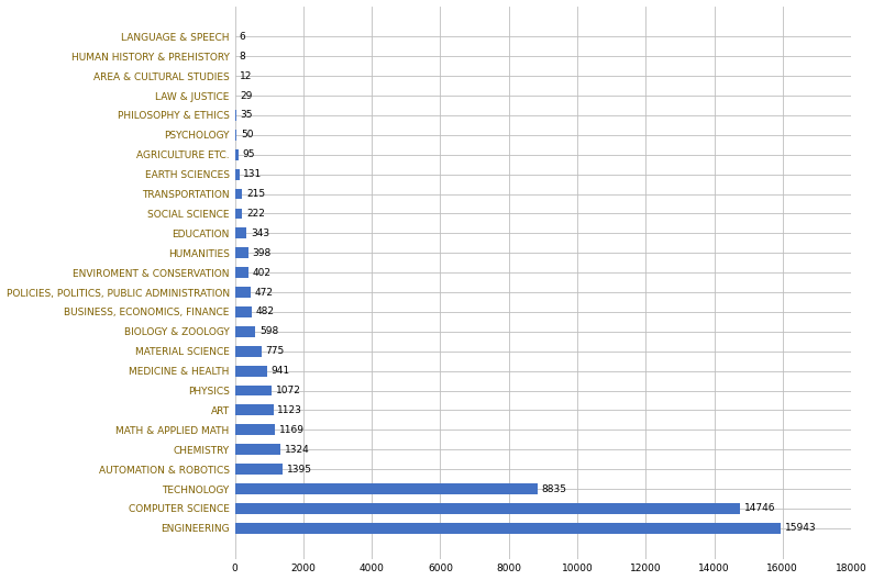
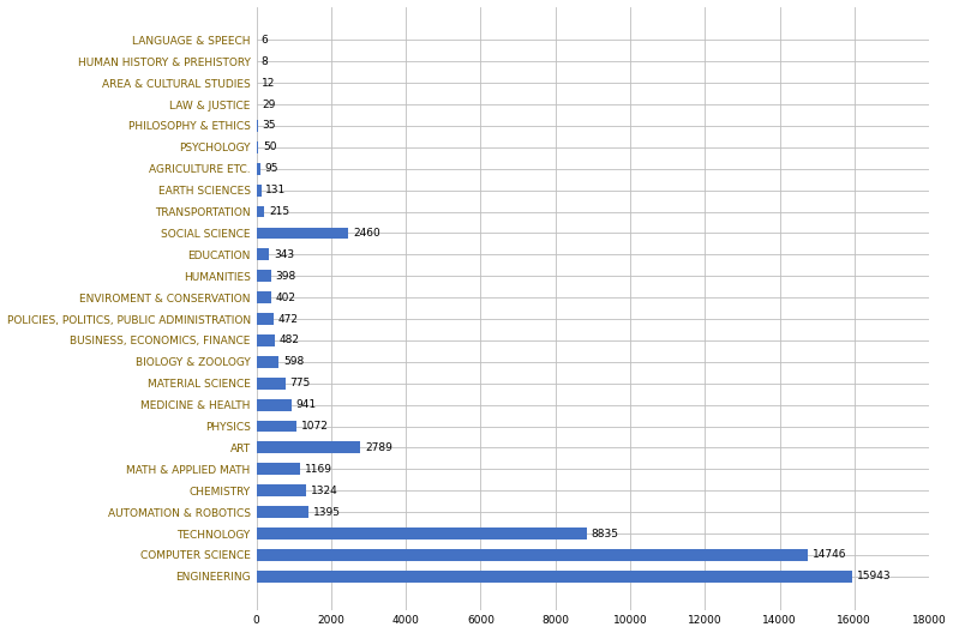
SOCIAL SCIENCE: 222 -> 2460
ART: 1123 -> 2789
